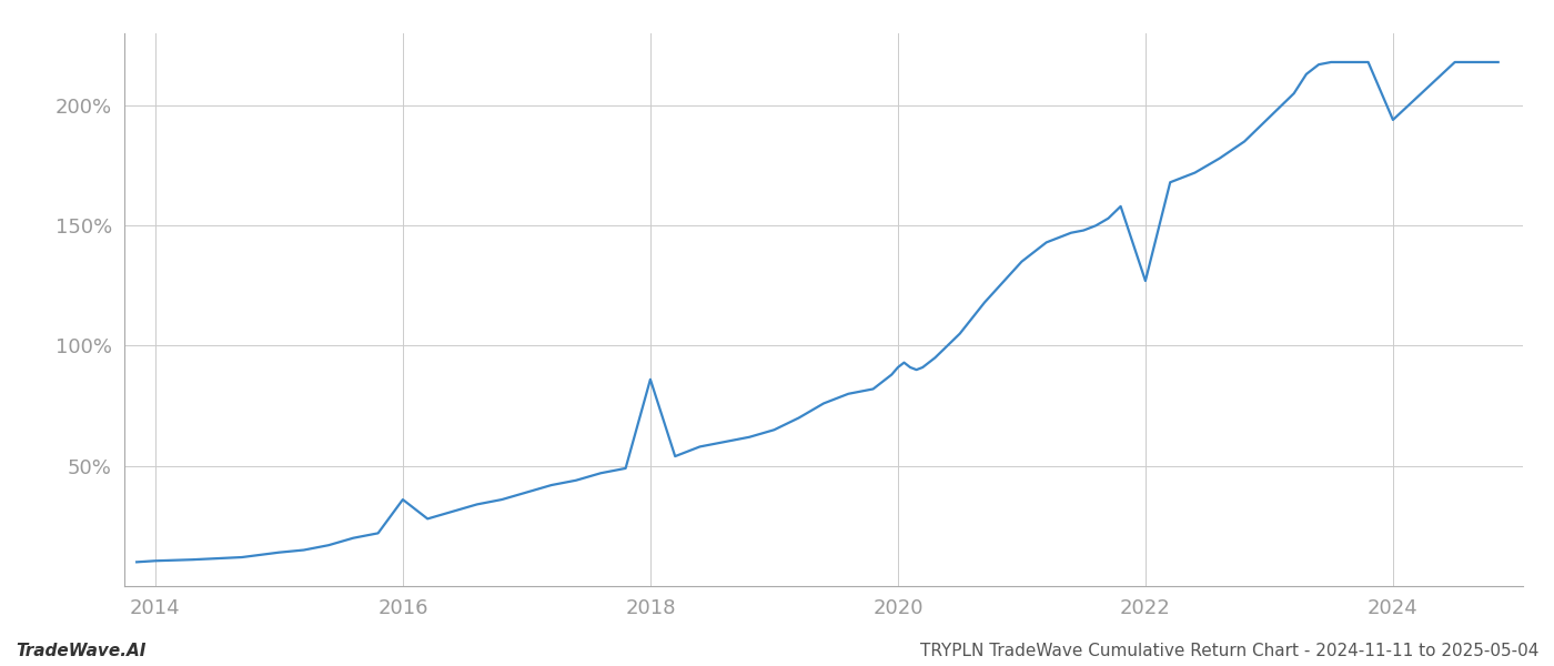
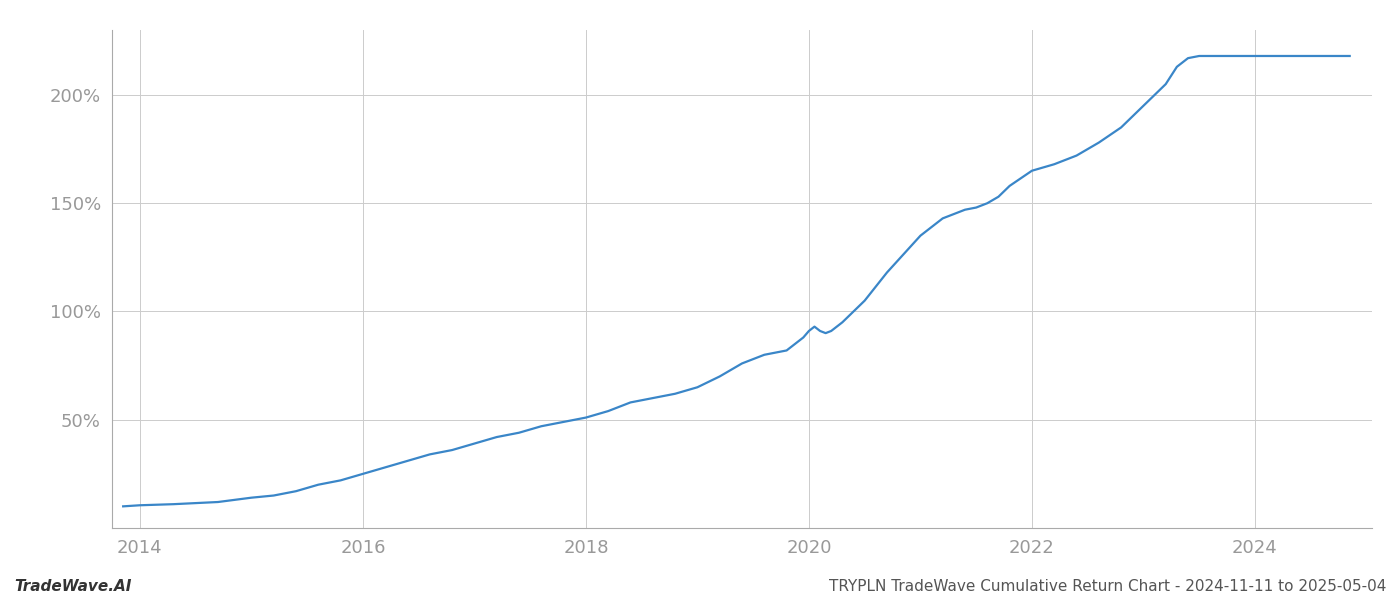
2016: 36.0% -> 25.0%
2018: 86.0% -> 51.0%
2022: 127.0% -> 165.0%
2024: 194.0% -> 218.0%
